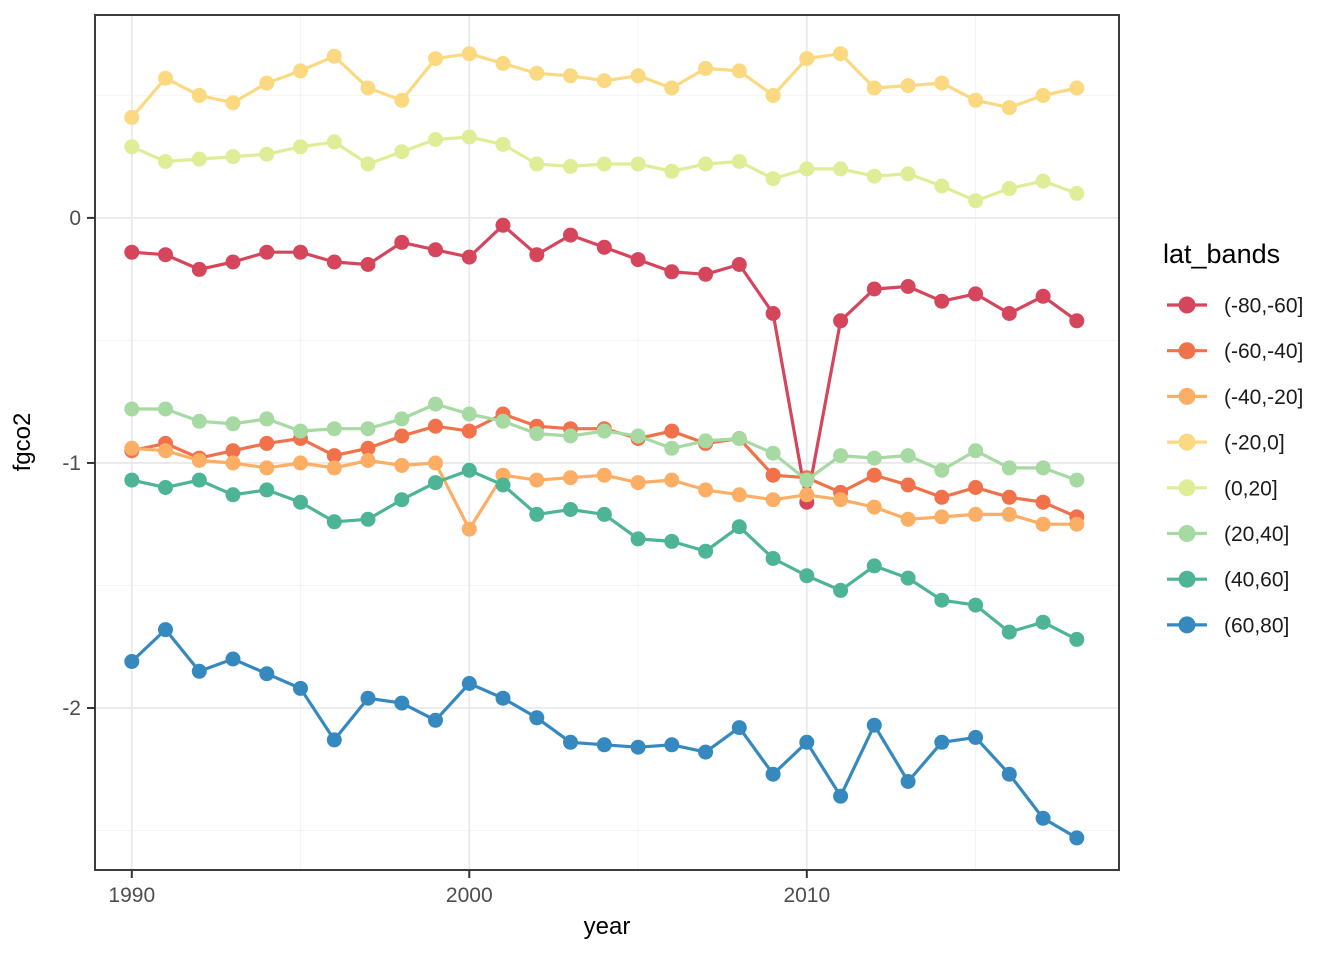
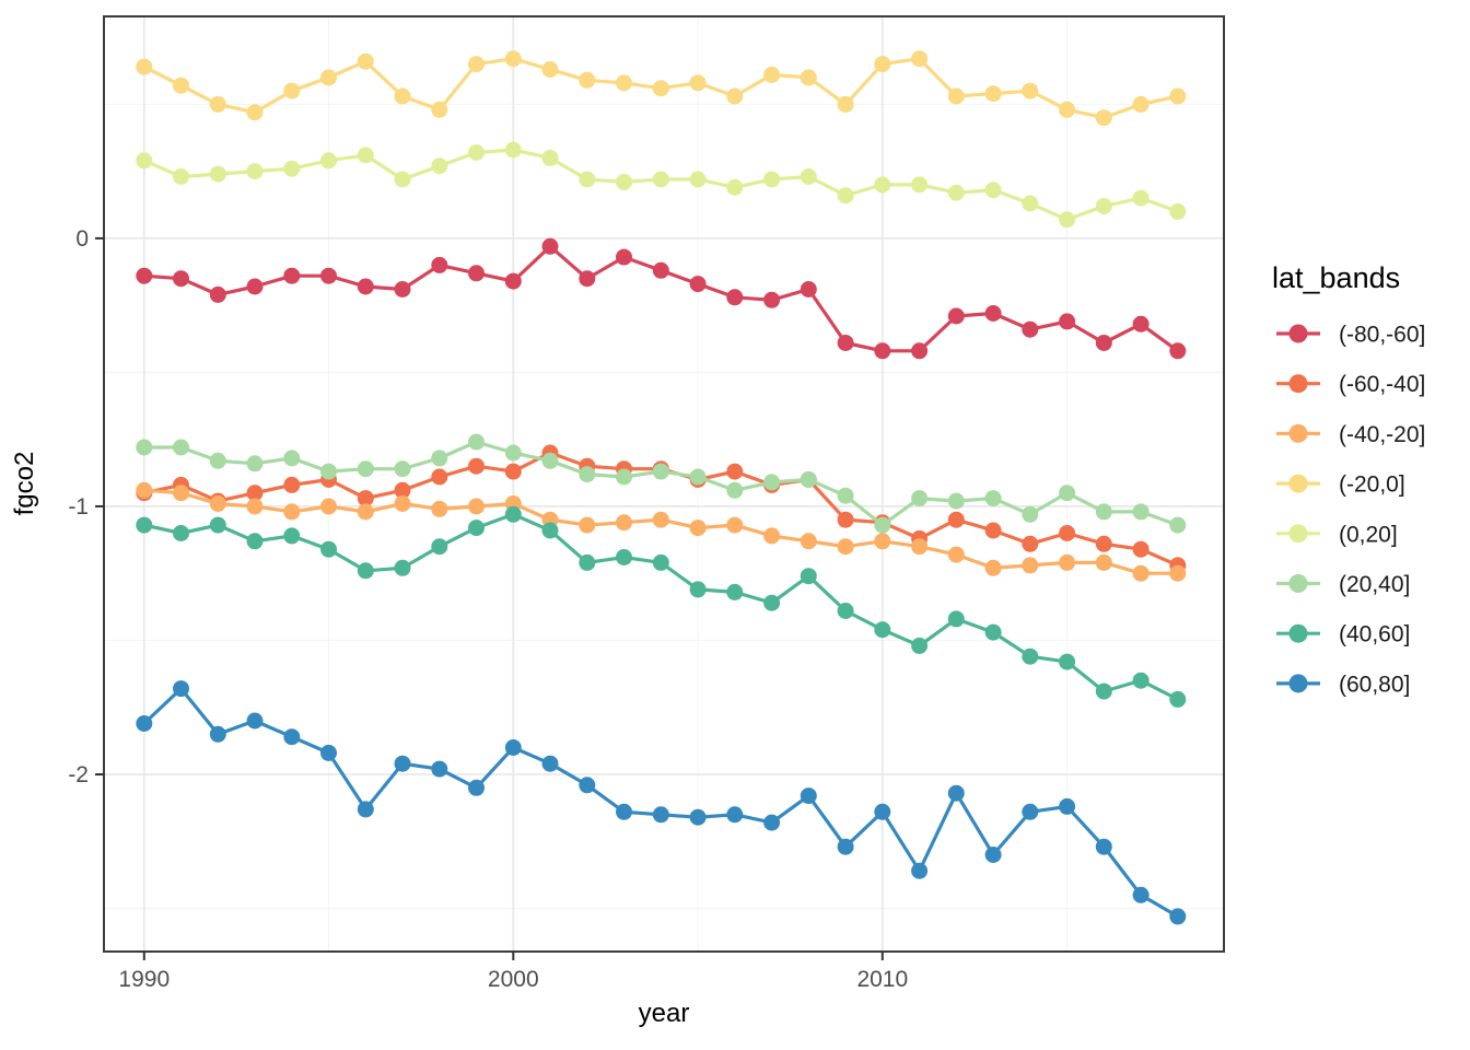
(-20,0]/1990: 0.41 -> 0.64
(-40,-20]/2000: -1.27 -> -0.99
(-80,-60]/2010: -1.16 -> -0.42
